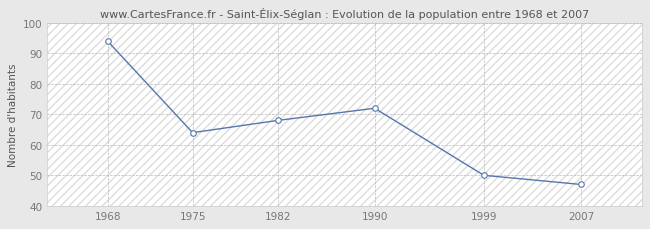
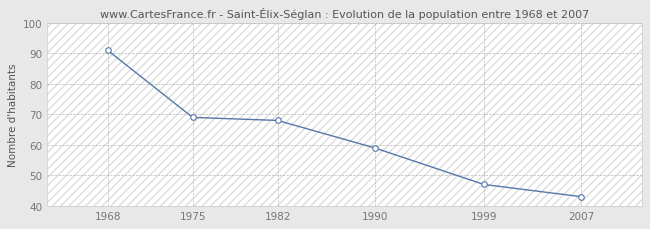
1968: 94 -> 91
1975: 64 -> 69
1990: 72 -> 59
1999: 50 -> 47
2007: 47 -> 43
